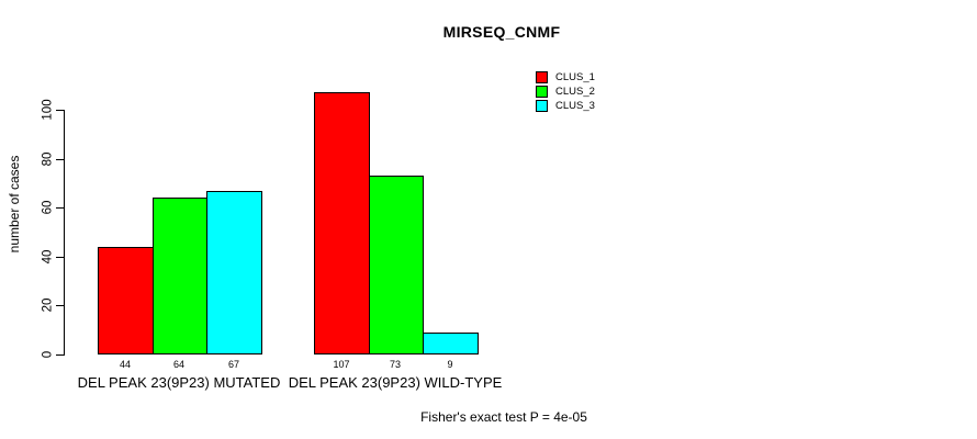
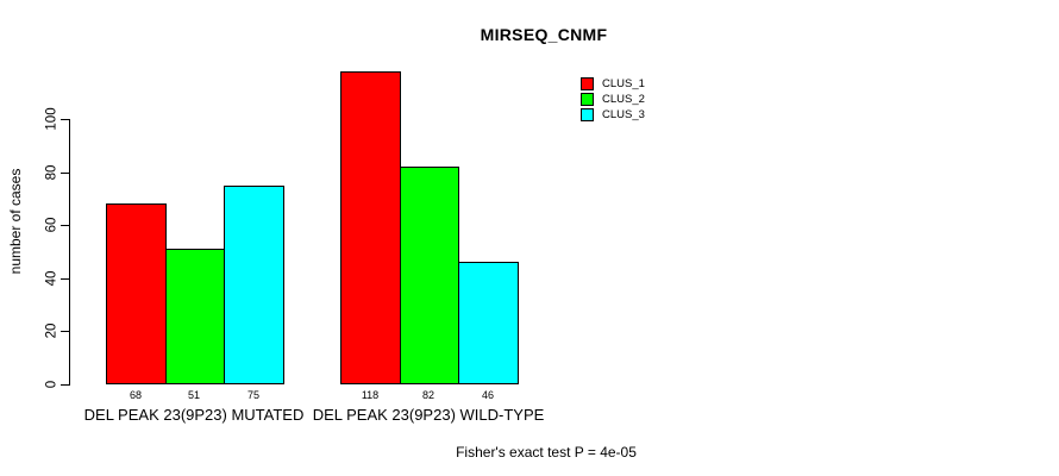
CLUS_1/DEL PEAK 23(9P23) MUTATED: 44 -> 68
CLUS_2/DEL PEAK 23(9P23) MUTATED: 64 -> 51
CLUS_3/DEL PEAK 23(9P23) MUTATED: 67 -> 75
CLUS_1/DEL PEAK 23(9P23) WILD-TYPE: 107 -> 118
CLUS_2/DEL PEAK 23(9P23) WILD-TYPE: 73 -> 82
CLUS_3/DEL PEAK 23(9P23) WILD-TYPE: 9 -> 46
